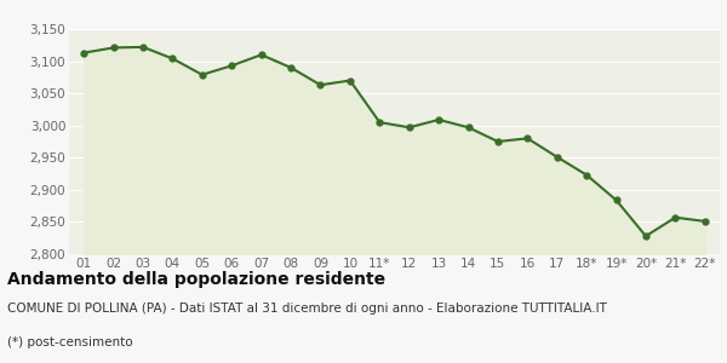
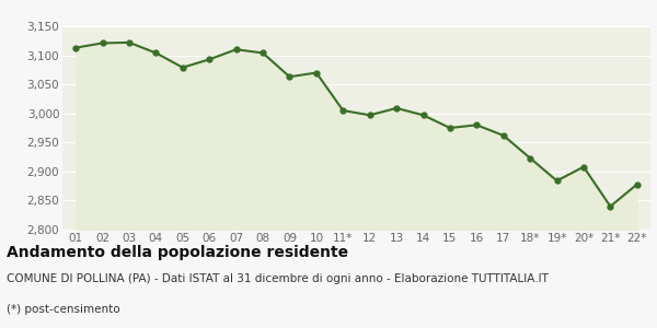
08: 3,090 -> 3,104
17: 2,951 -> 2,962
20*: 2,828 -> 2,908
21*: 2,857 -> 2,840
22*: 2,851 -> 2,878
